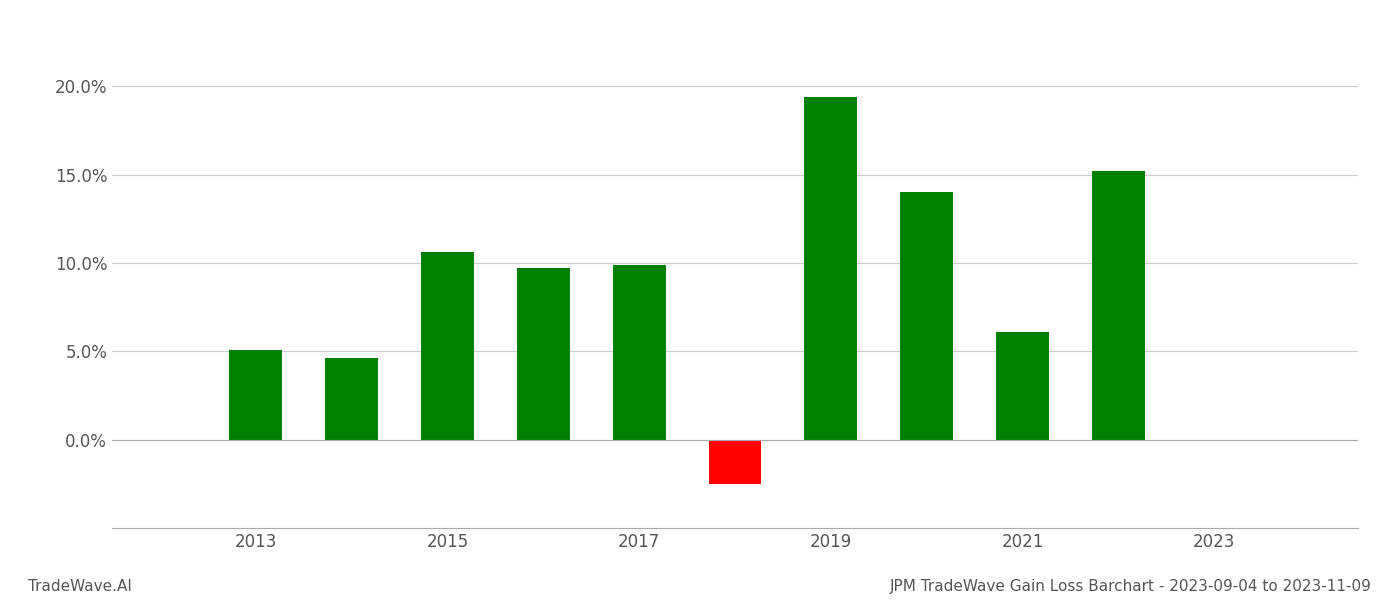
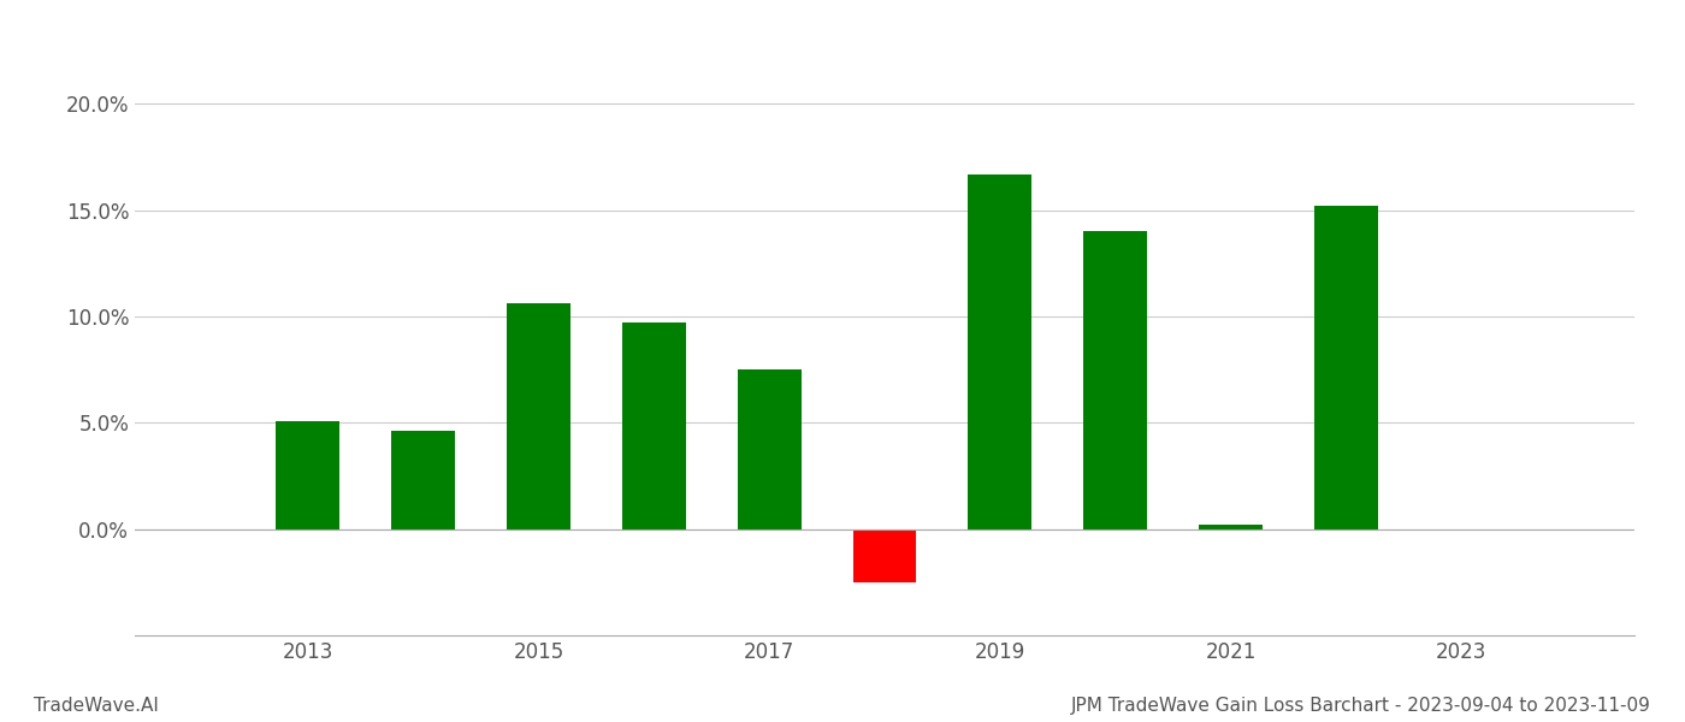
2017: 9.9% -> 7.5%
2019: 19.4% -> 16.7%
2021: 6.1% -> 0.2%
